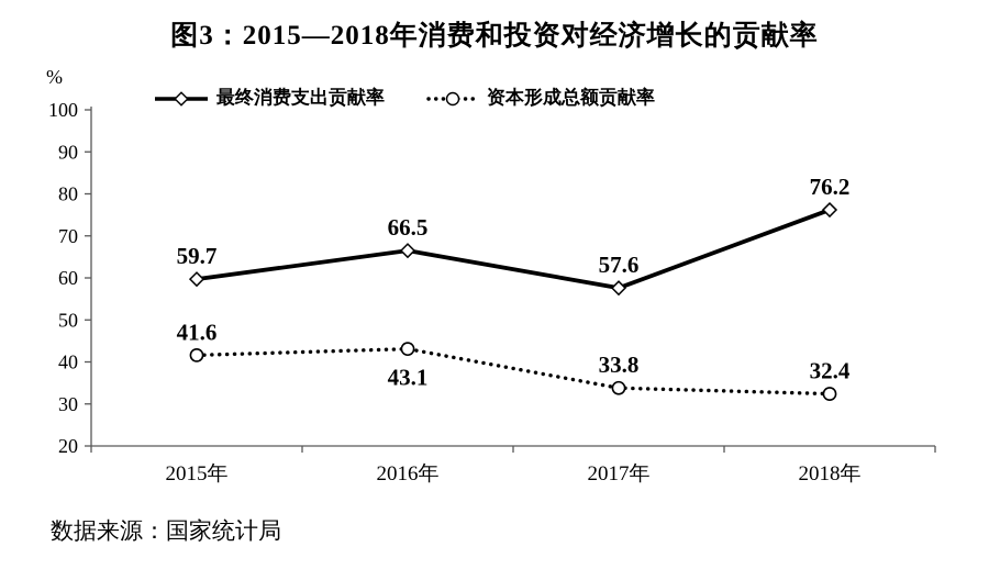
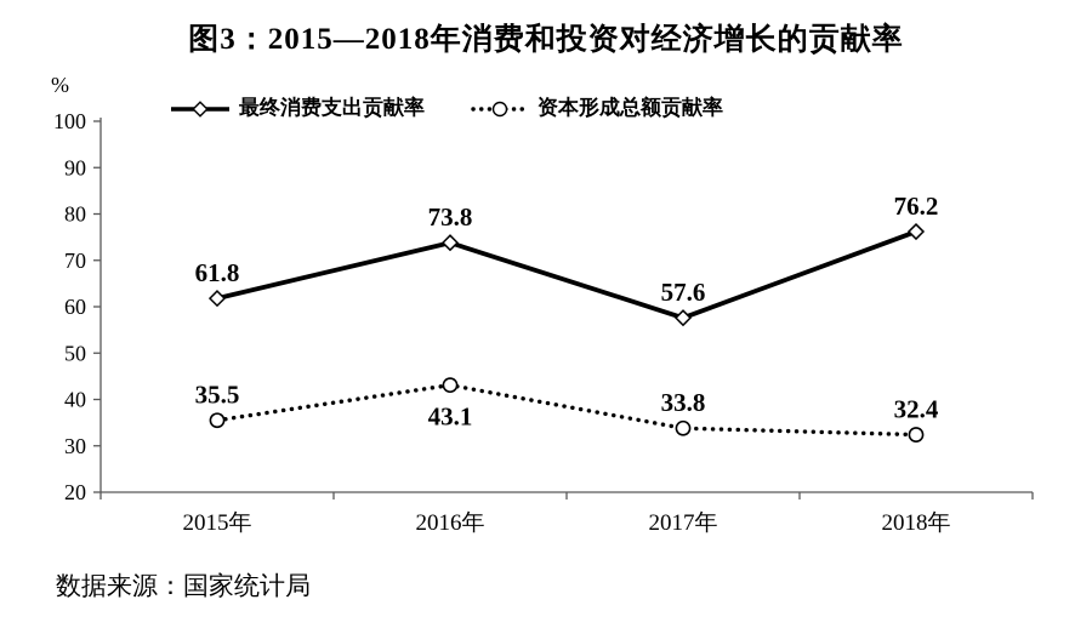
最终消费支出贡献率/2015年: 59.7 -> 61.8
资本形成总额贡献率/2015年: 41.6 -> 35.5
最终消费支出贡献率/2016年: 66.5 -> 73.8
